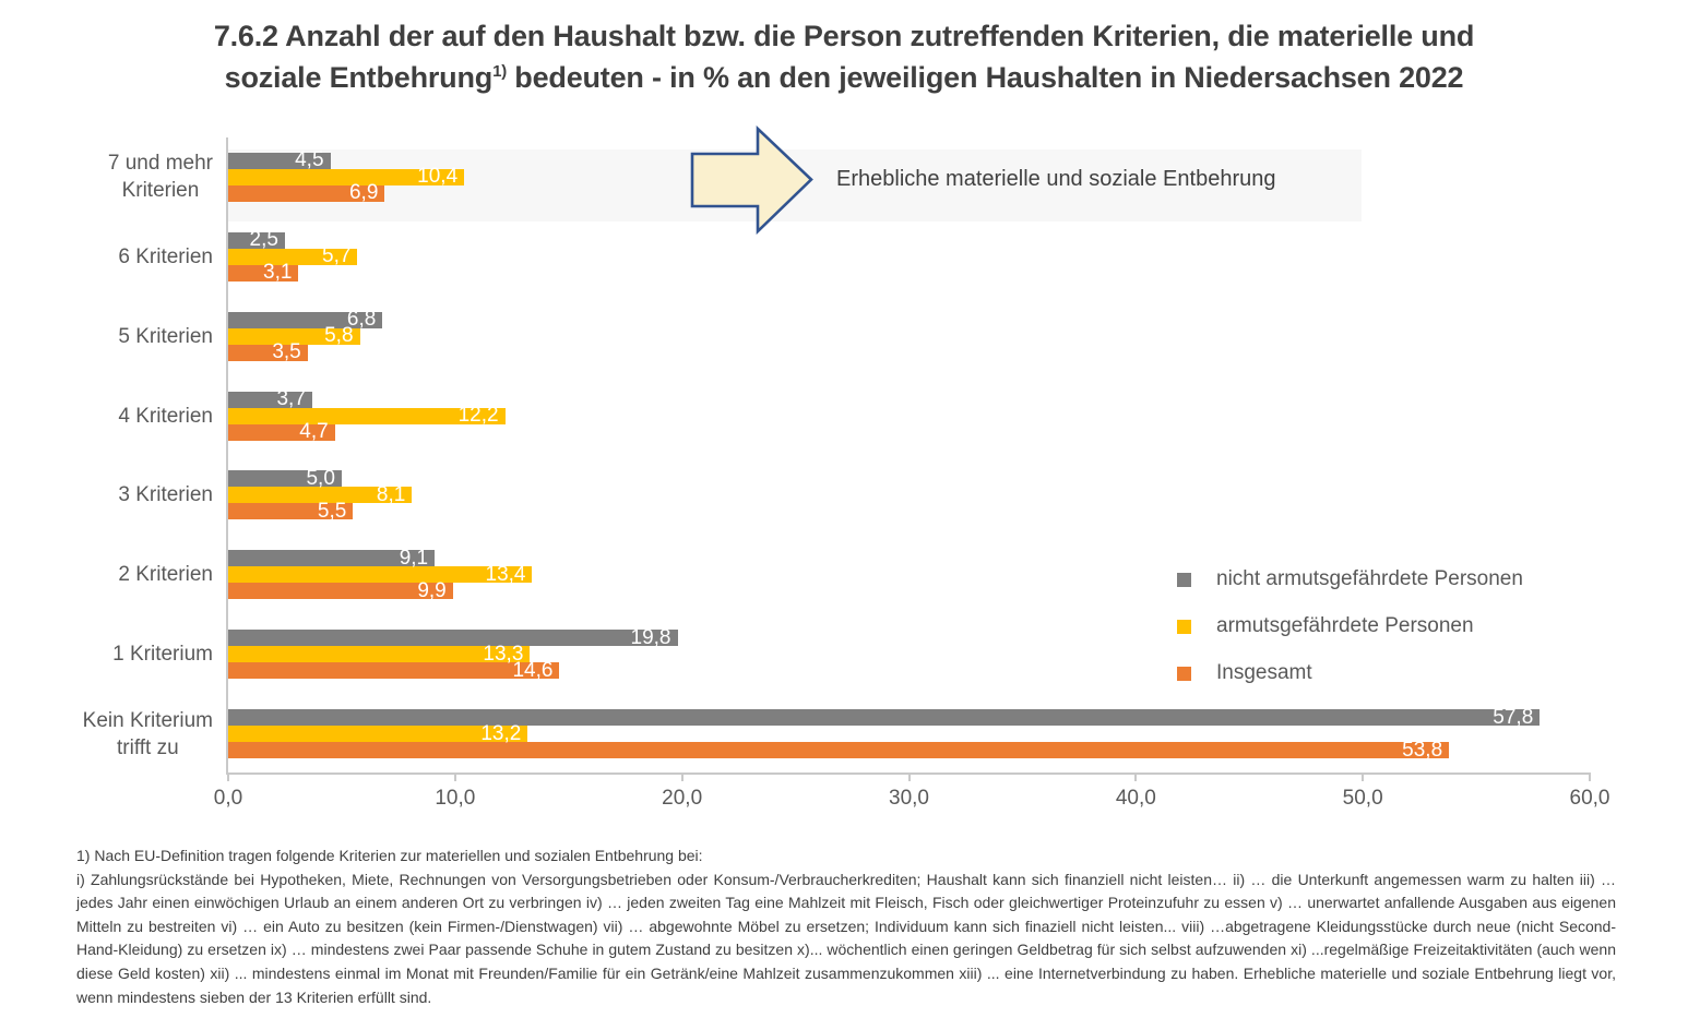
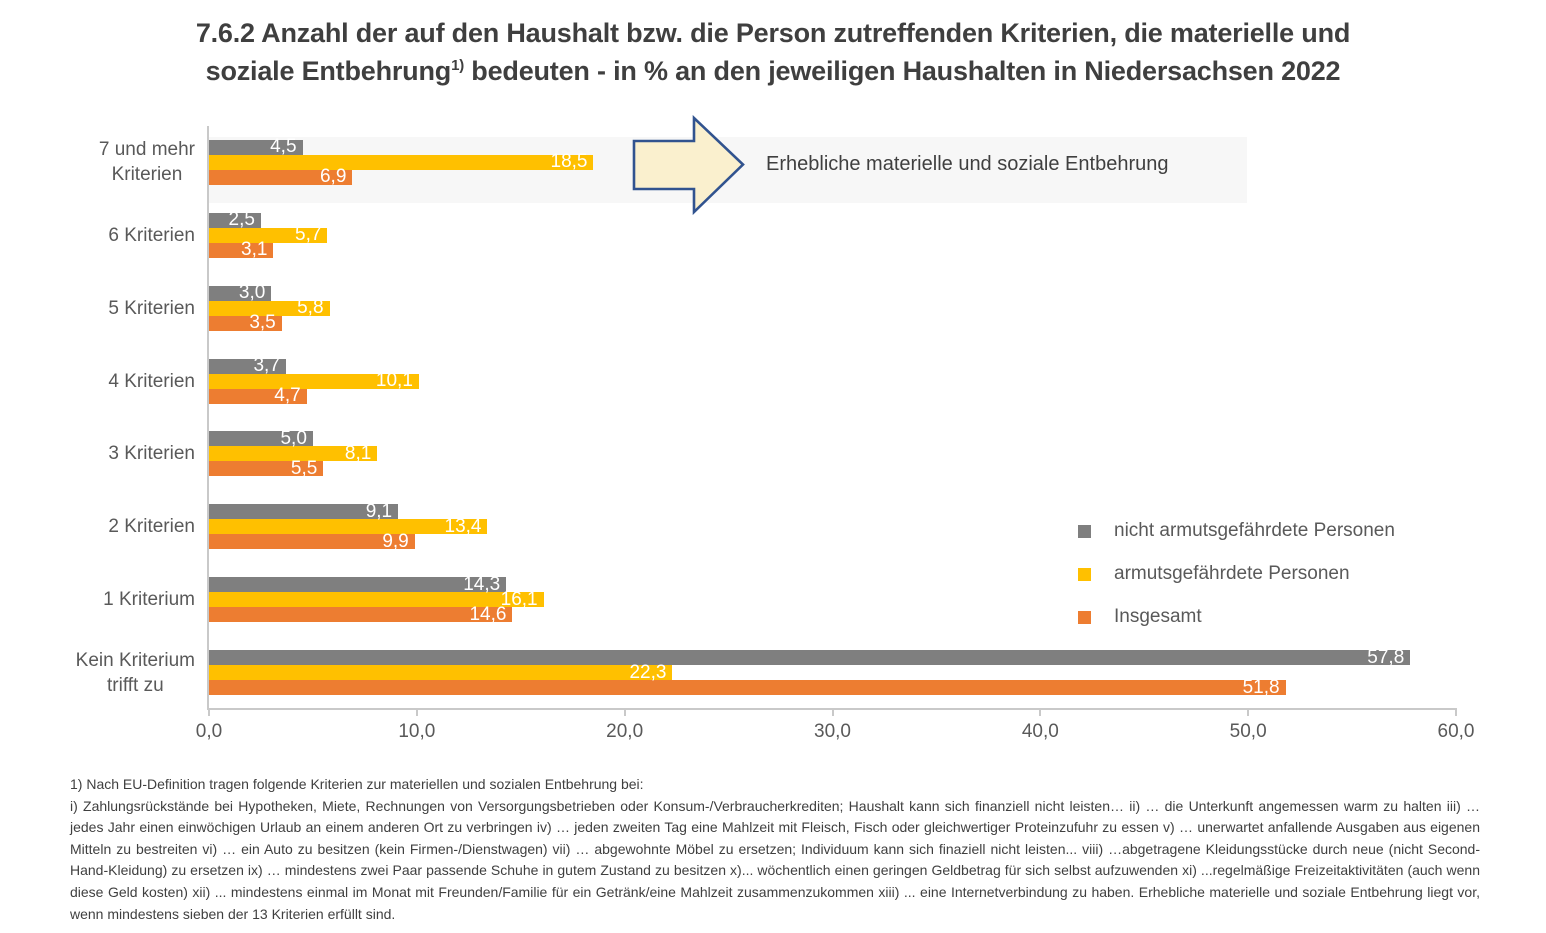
armutsgefährdete Personen/7 und mehr Kriterien: 10,4 -> 18,5
nicht armutsgefährdete Personen/5 Kriterien: 6,8 -> 3,0
armutsgefährdete Personen/4 Kriterien: 12,2 -> 10,1
nicht armutsgefährdete Personen/1 Kriterium: 19,8 -> 14,3
armutsgefährdete Personen/1 Kriterium: 13,3 -> 16,1
armutsgefährdete Personen/Kein Kriterium trifft zu: 13,2 -> 22,3
Insgesamt/Kein Kriterium trifft zu: 53,8 -> 51,8
